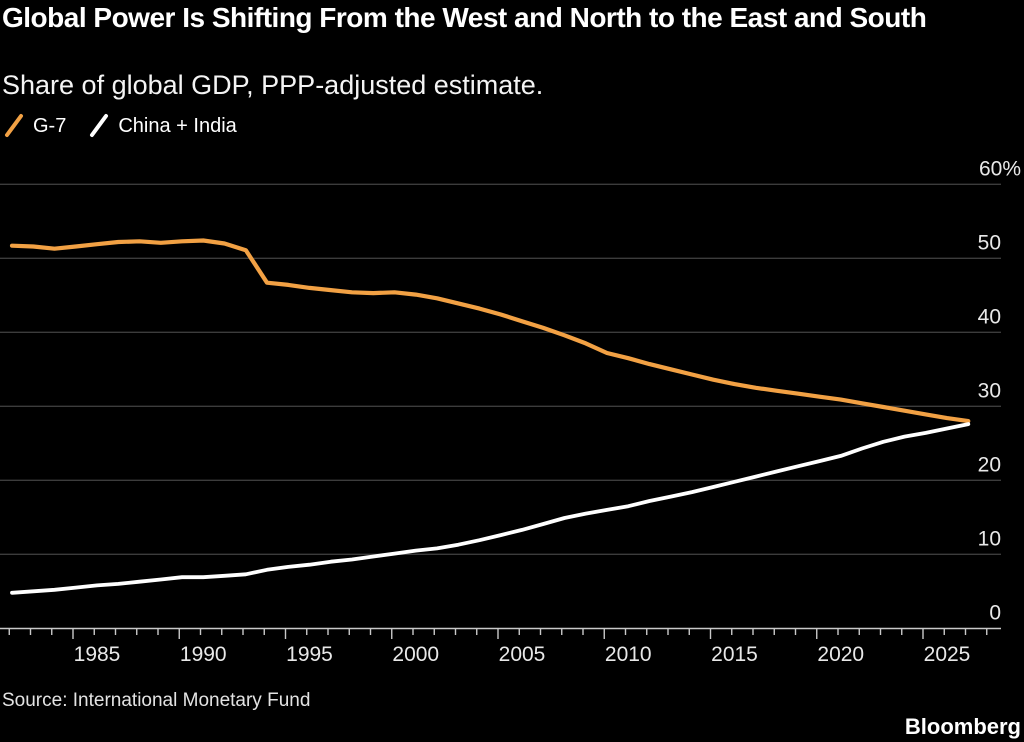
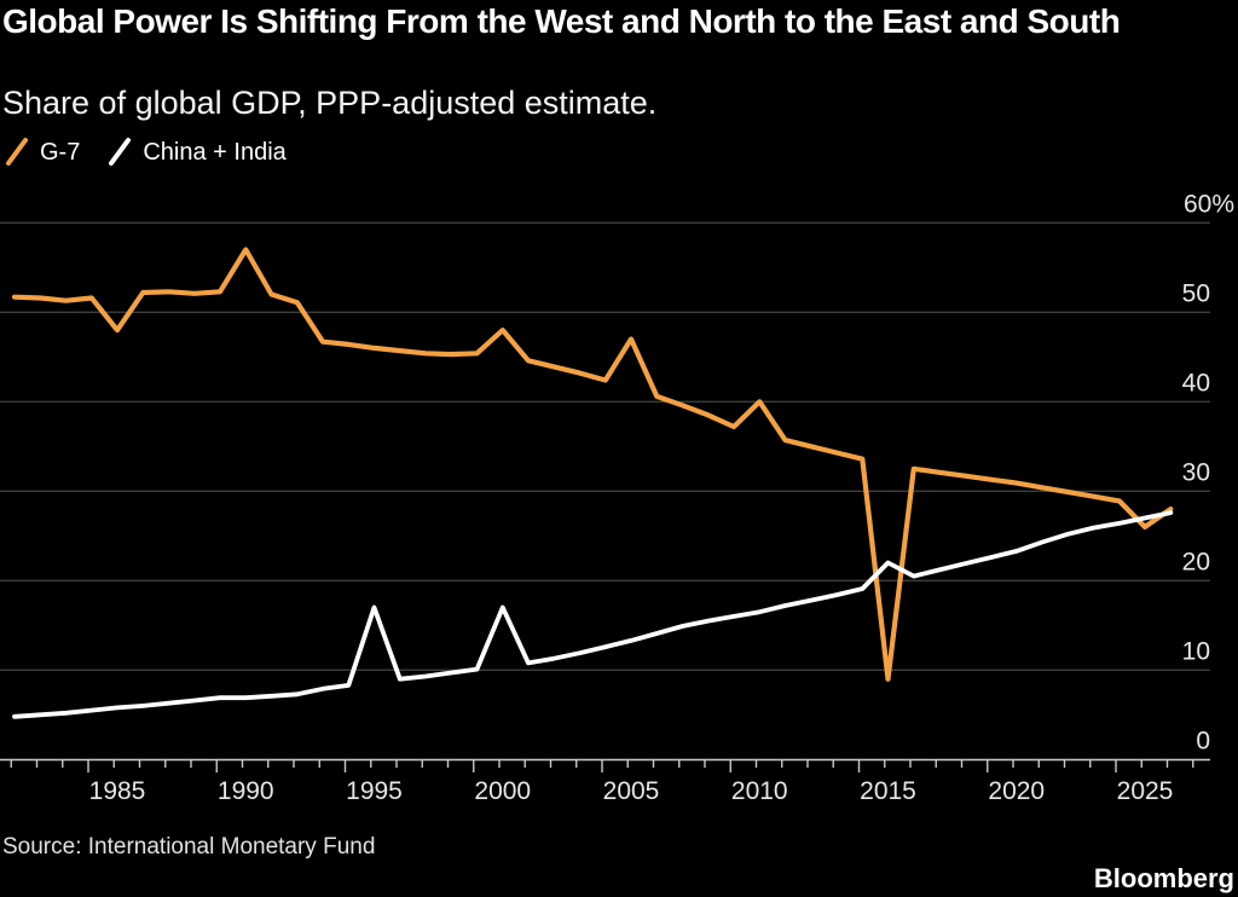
G-7/1985: 52% -> 48%
G-7/1990: 52% -> 57%
China + India/1995: 9% -> 17%
G-7/2000: 45% -> 48%
China + India/2000: 10% -> 17%
G-7/2005: 42% -> 47%
G-7/2010: 36% -> 40%
G-7/2015: 33% -> 9%
China + India/2015: 20% -> 22%
G-7/2025: 28% -> 26%
